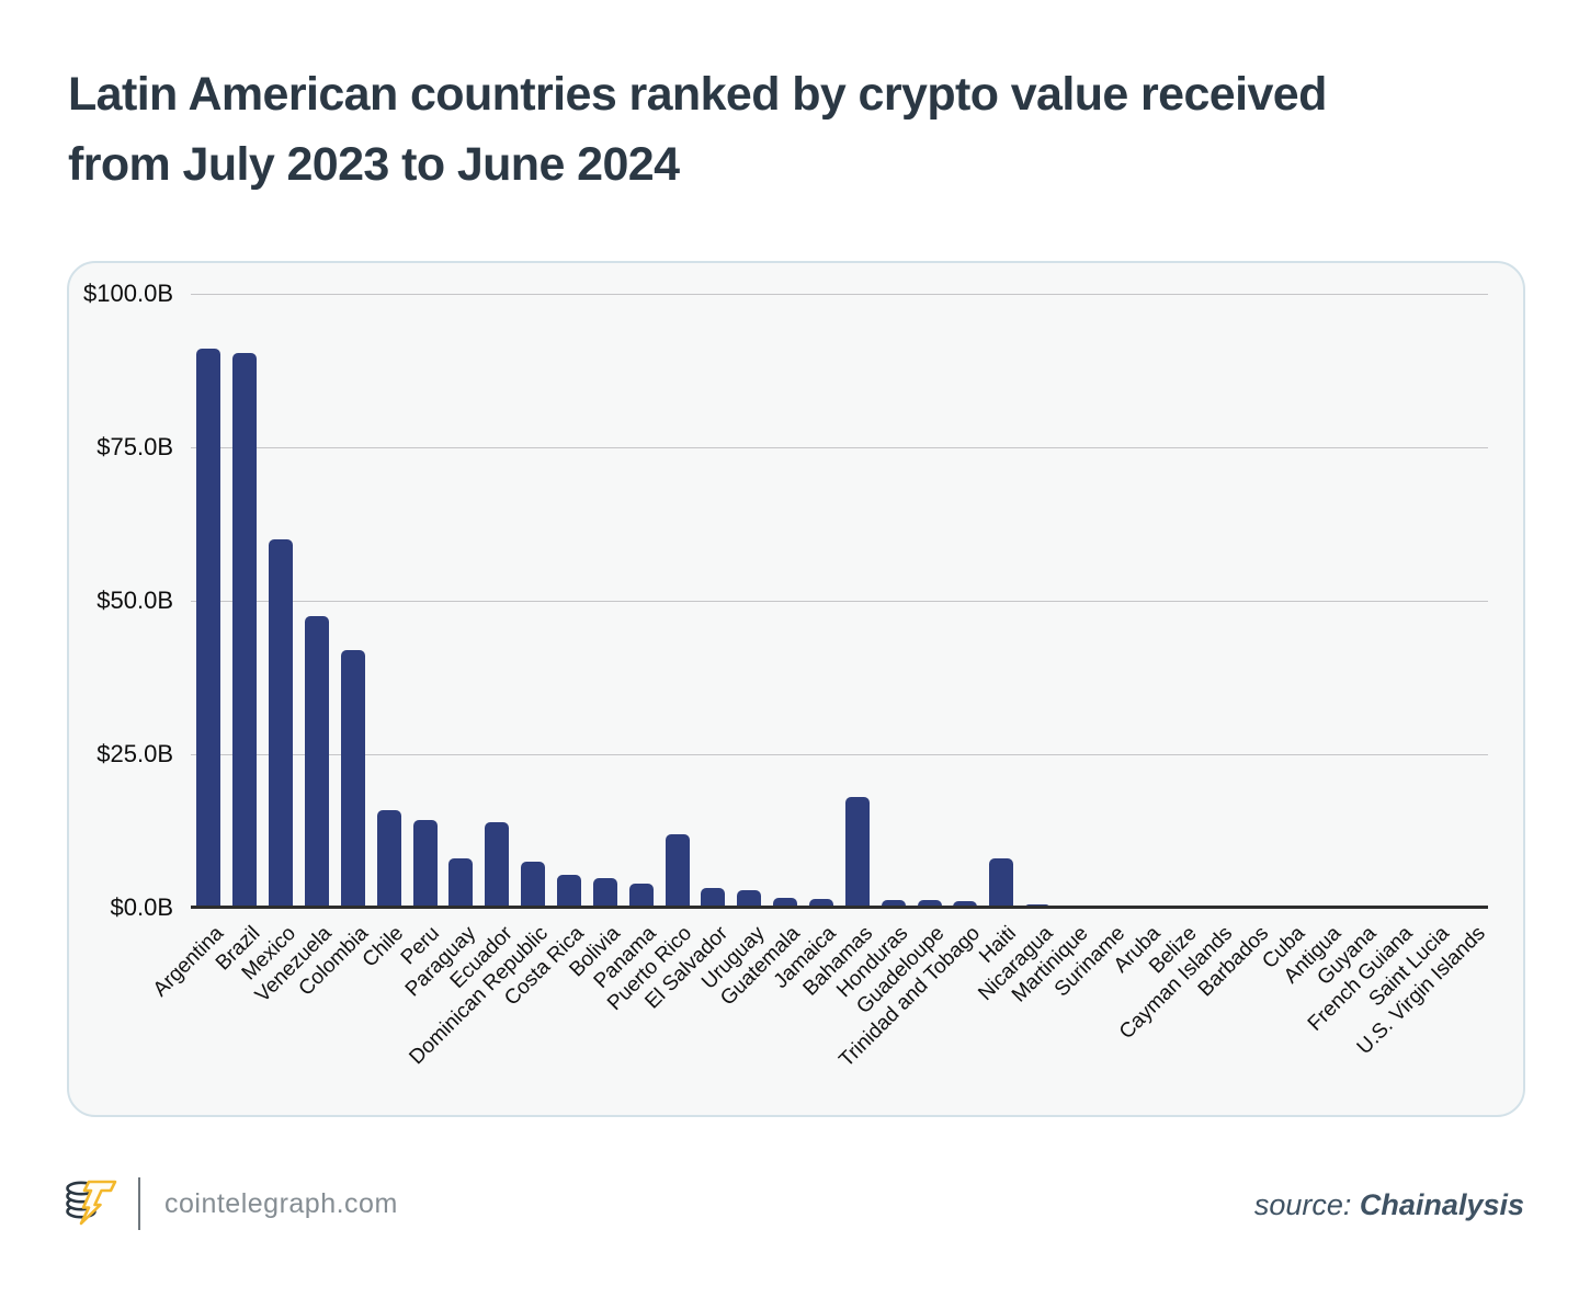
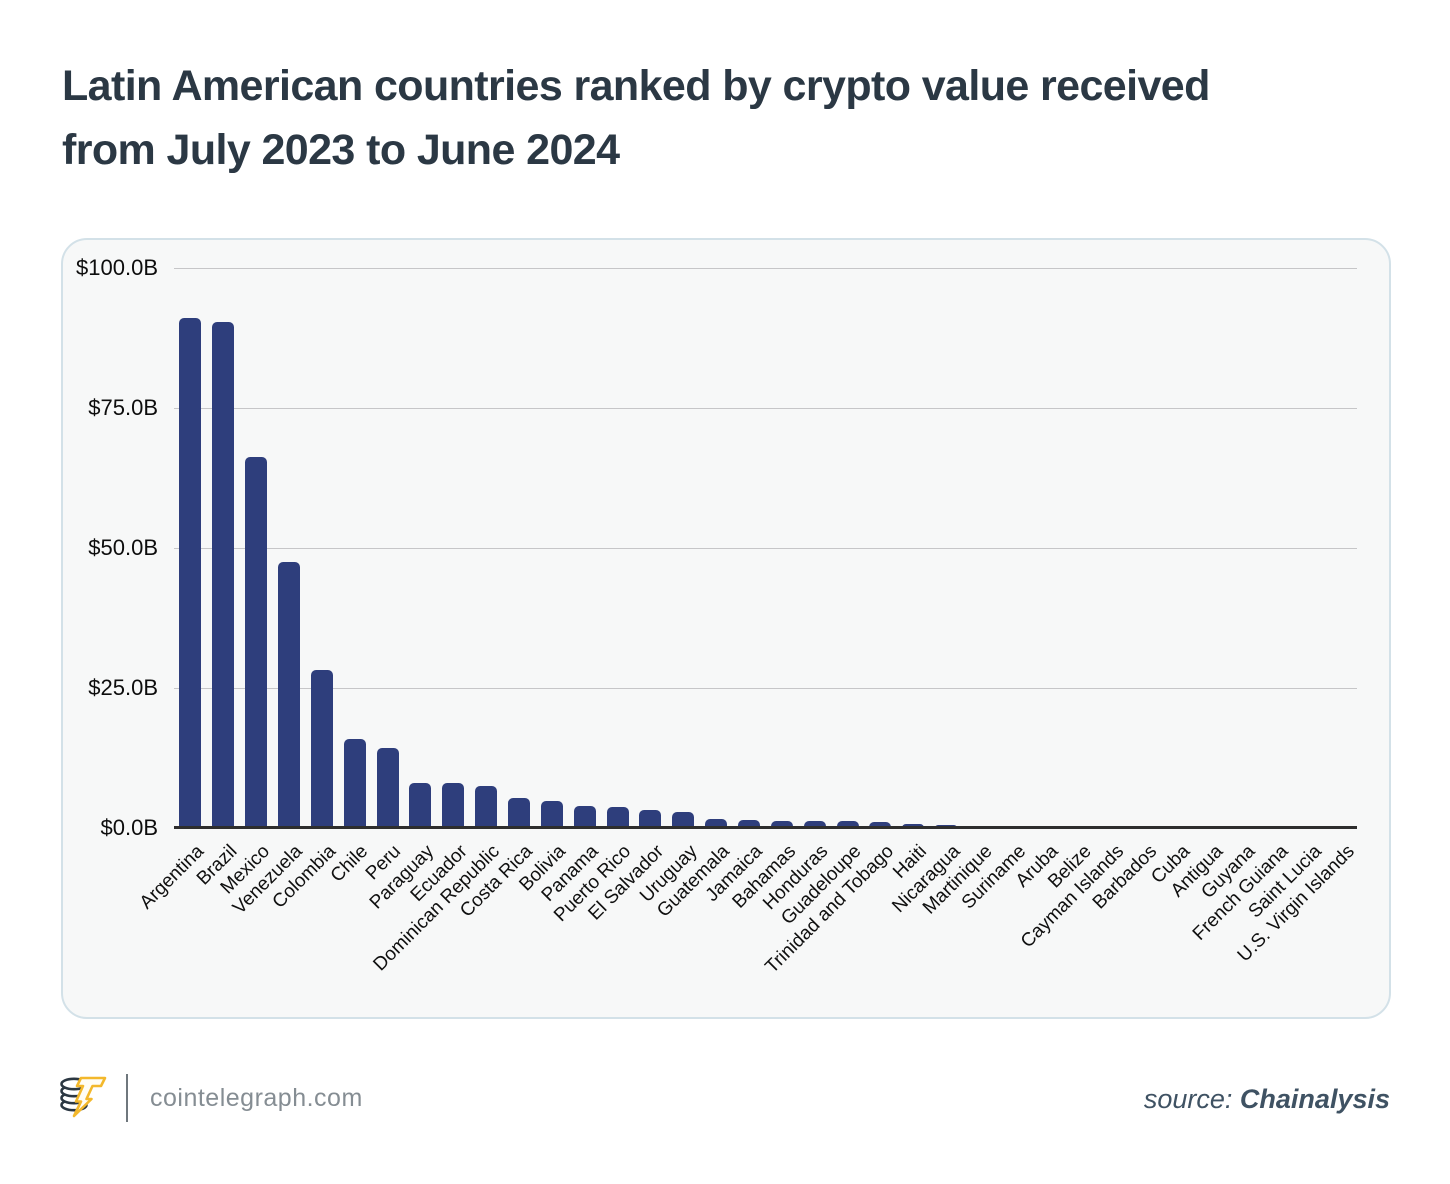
Mexico: $60B -> $66B
Colombia: $42B -> $28B
Ecuador: $14B -> $8B
Puerto Rico: $12B -> $4B
Bahamas: $18B -> $1B
Haiti: $8B -> $1B
